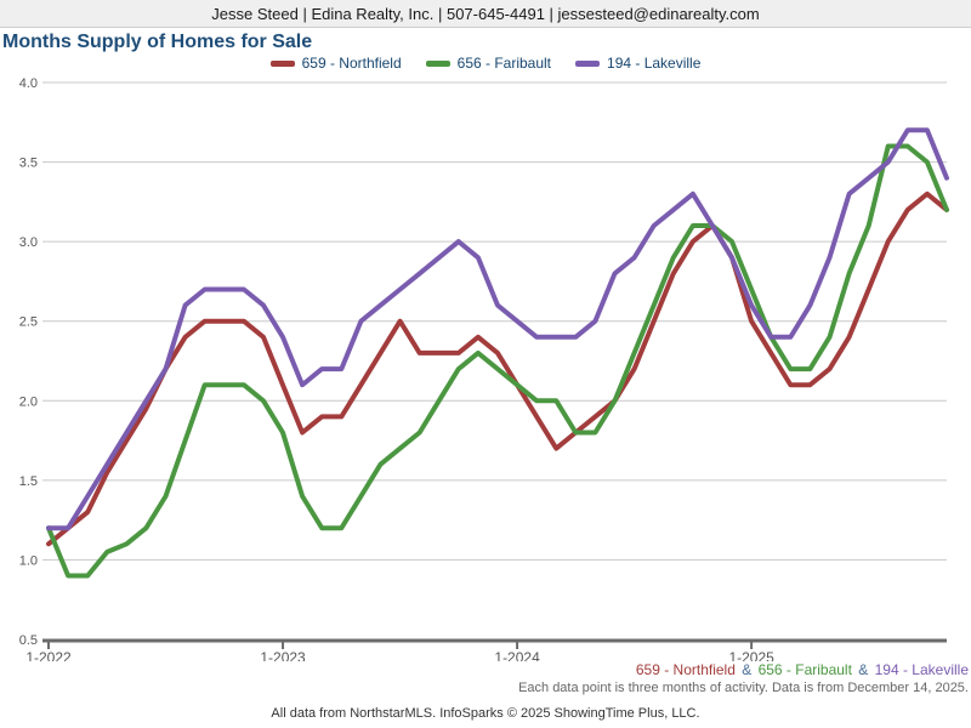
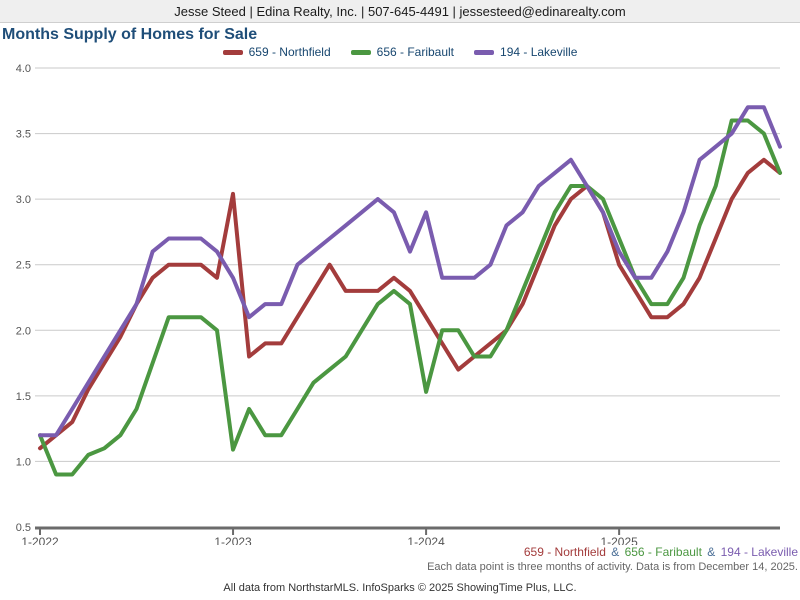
659 - Northfield/1-2023: 2.10 -> 3.04
656 - Faribault/1-2023: 1.80 -> 1.09
656 - Faribault/1-2024: 2.10 -> 1.53
194 - Lakeville/1-2024: 2.5 -> 2.9
